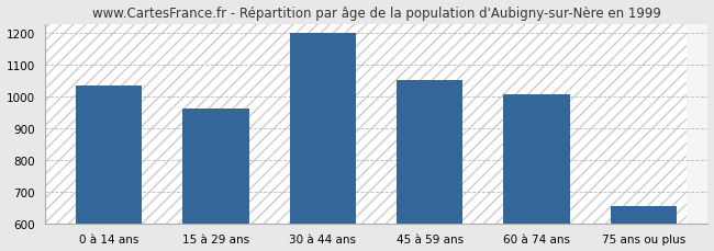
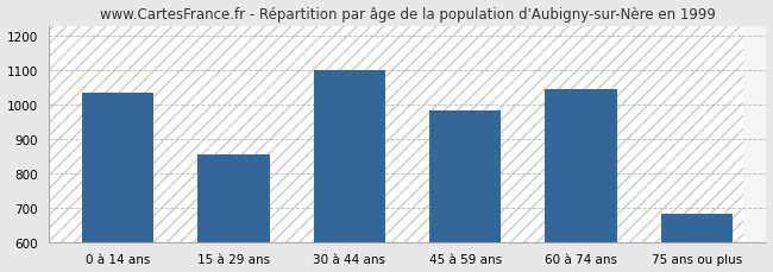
15 à 29 ans: 962 -> 855
30 à 44 ans: 1200 -> 1100
45 à 59 ans: 1052 -> 985
60 à 74 ans: 1008 -> 1045
75 ans ou plus: 655 -> 685
